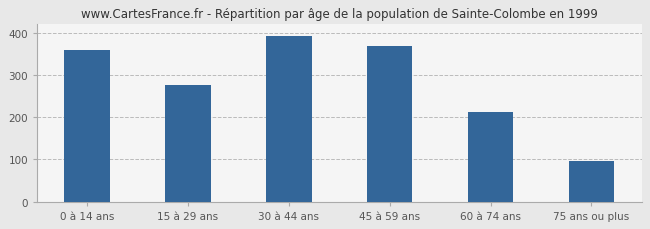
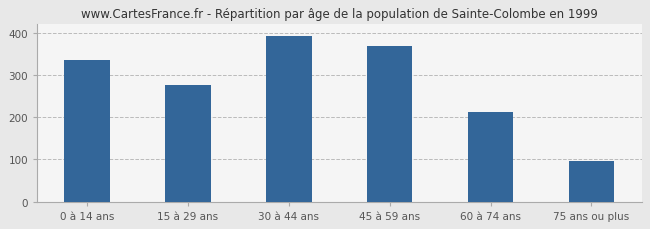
0 à 14 ans: 358 -> 335
